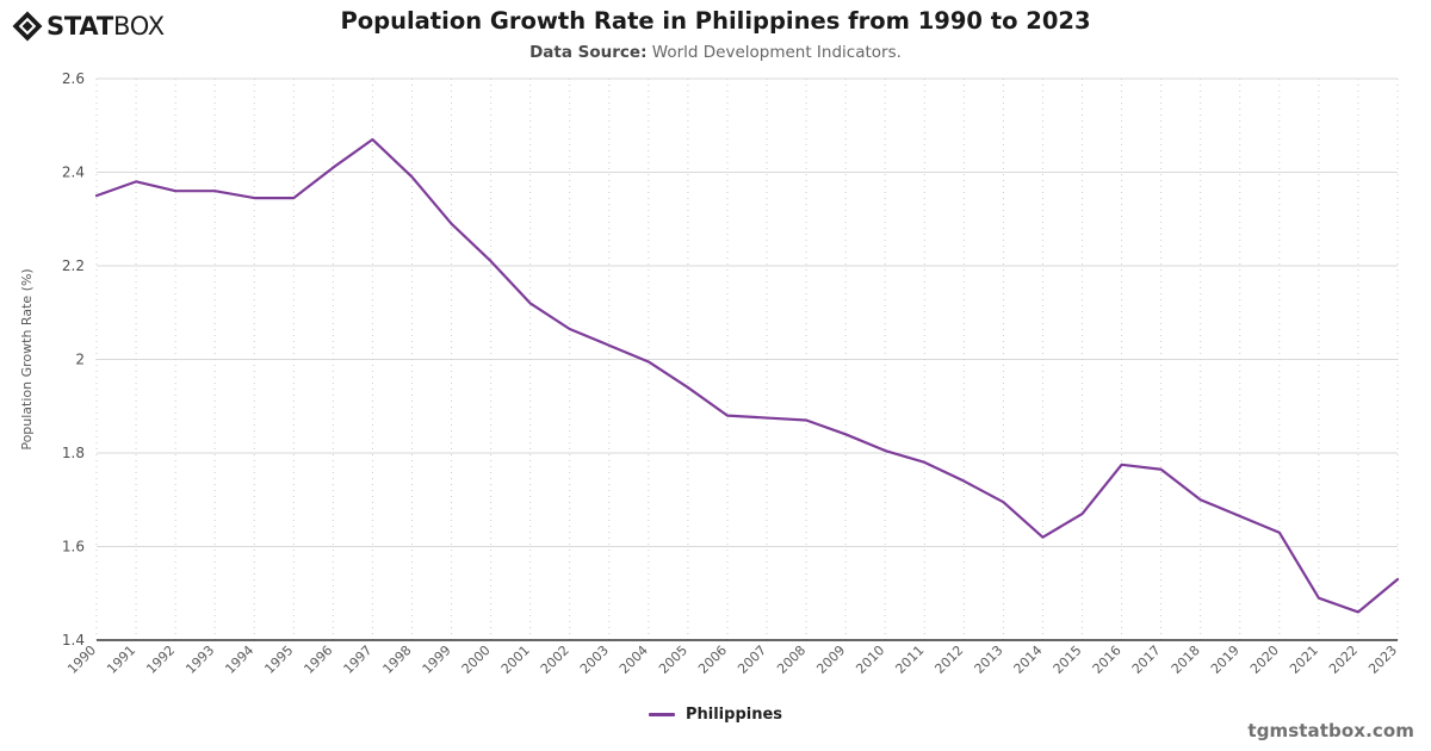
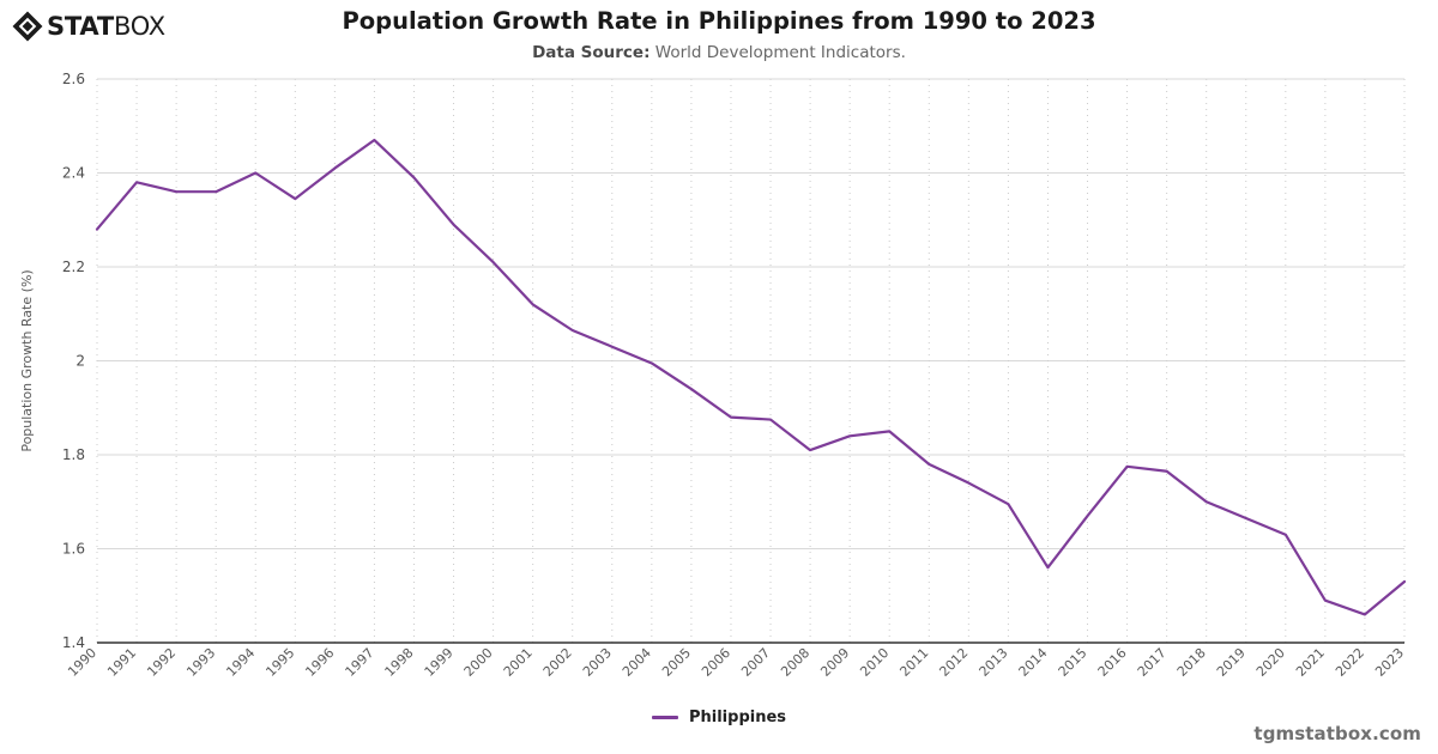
1990: 2.35 -> 2.28
1994: 2.35 -> 2.40
2008: 1.87 -> 1.81
2010: 1.80 -> 1.85
2014: 1.62 -> 1.56
